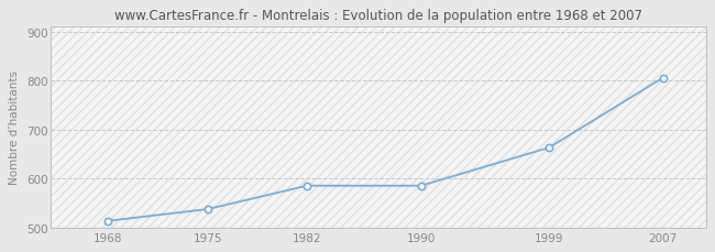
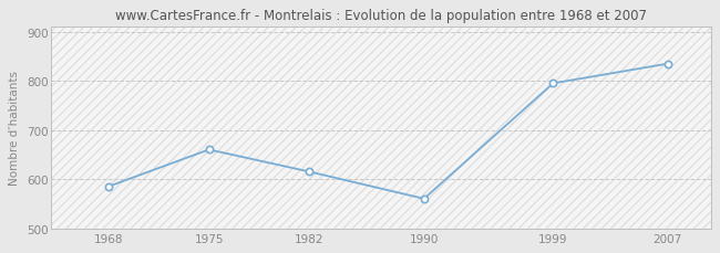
1968: 513 -> 585
1975: 537 -> 660
1982: 585 -> 615
1990: 585 -> 560
1999: 663 -> 795
2007: 806 -> 835
